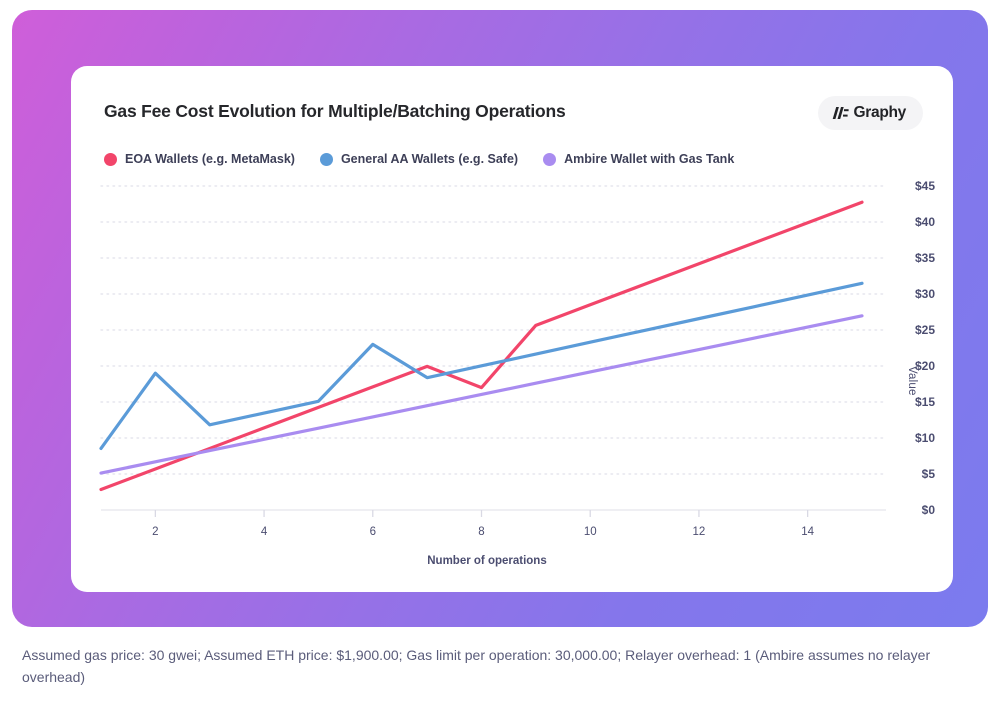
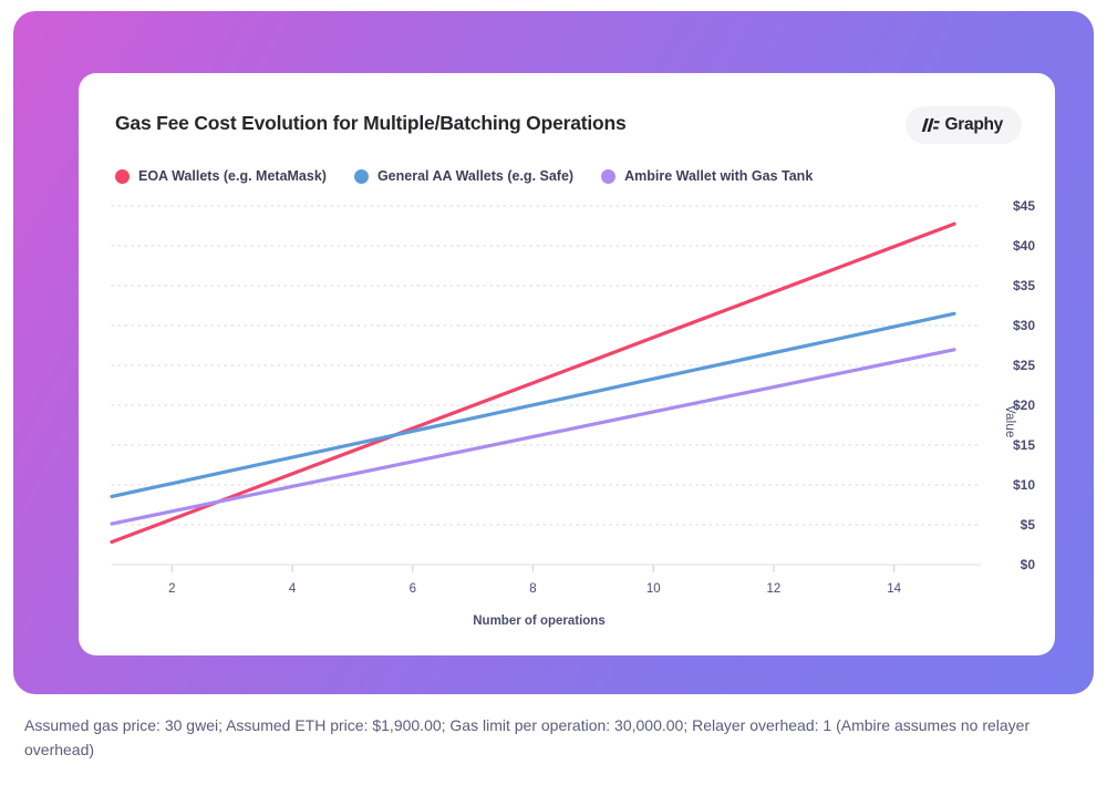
General AA Wallets (e.g. Safe)/2: $19 -> $10
General AA Wallets (e.g. Safe)/6: $23 -> $17
EOA Wallets (e.g. MetaMask)/8: $17 -> $23
